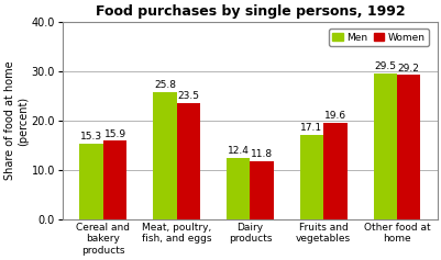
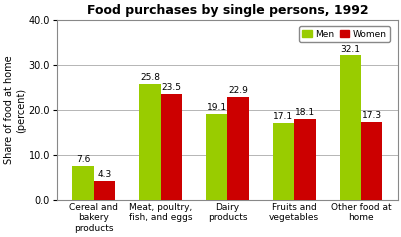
Men/Cereal and bakery products: 15.3 -> 7.6
Women/Cereal and bakery products: 15.9 -> 4.3
Men/Dairy products: 12.4 -> 19.1
Women/Dairy products: 11.8 -> 22.9
Women/Fruits and vegetables: 19.6 -> 18.1
Men/Other food at home: 29.5 -> 32.1
Women/Other food at home: 29.2 -> 17.3
